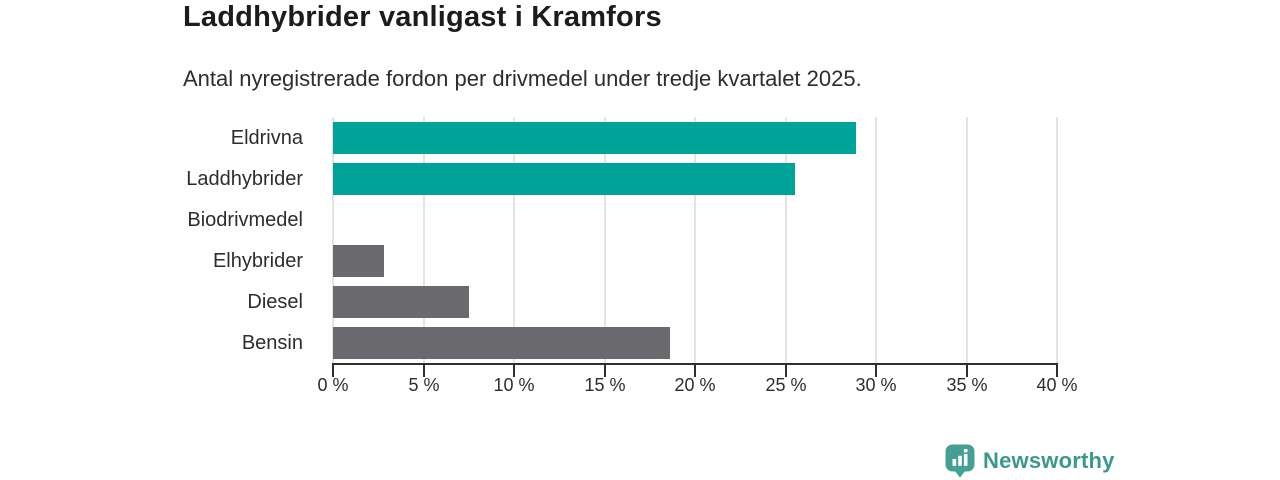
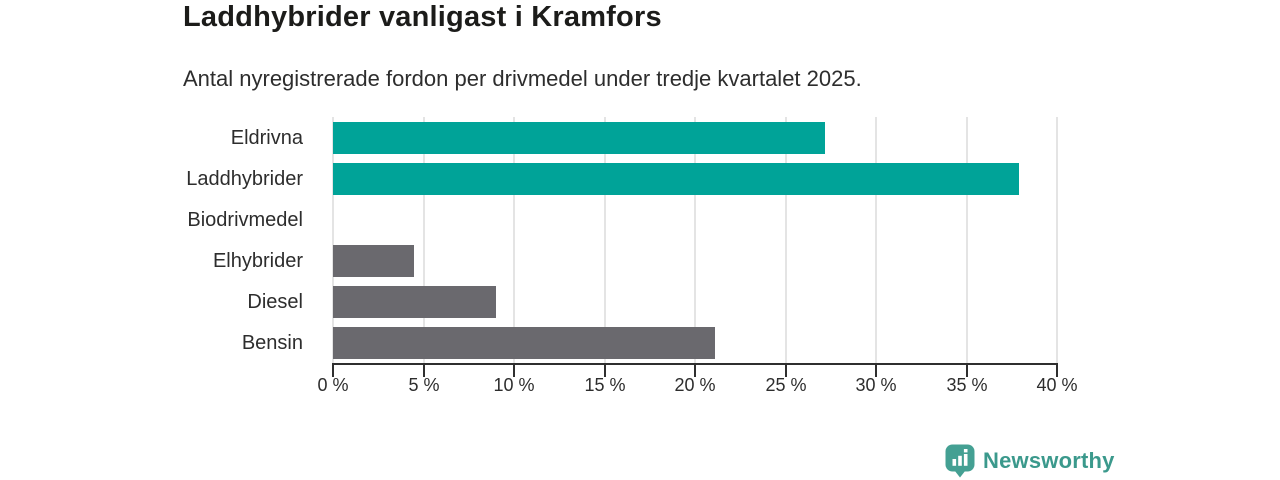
Eldrivna: 28.9% -> 27.2%
Laddhybrider: 25.5% -> 37.9%
Elhybrider: 2.8% -> 4.5%
Diesel: 7.5% -> 9.0%
Bensin: 18.6% -> 21.1%
